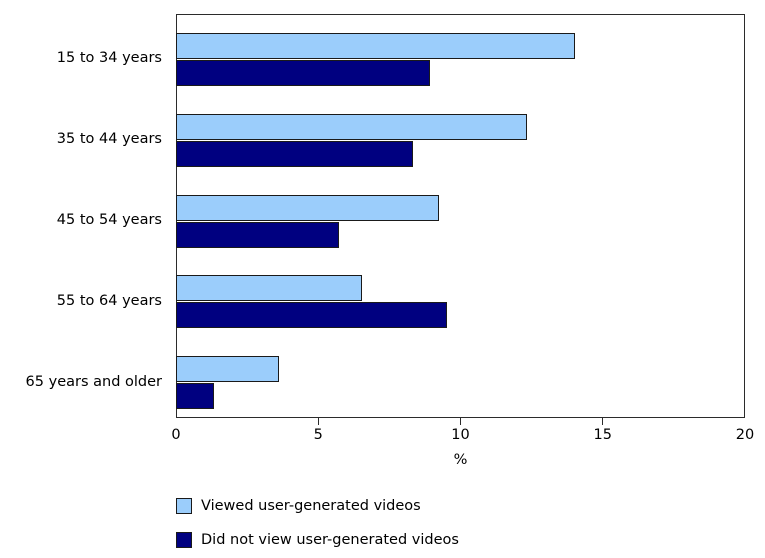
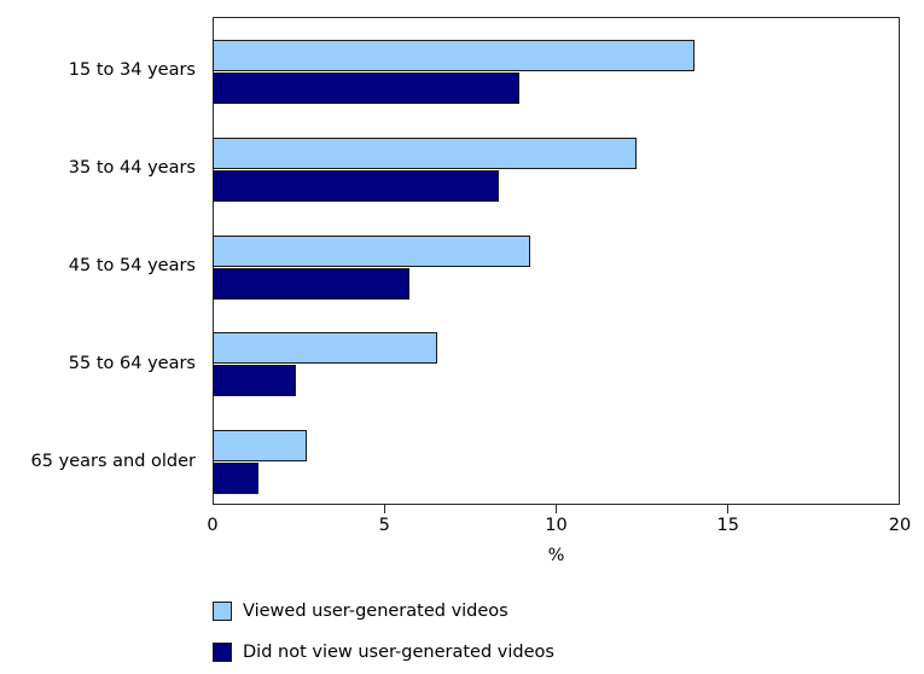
Did not view user-generated videos/55 to 64 years: 9.5 -> 2.4
Viewed user-generated videos/65 years and older: 3.6 -> 2.7
